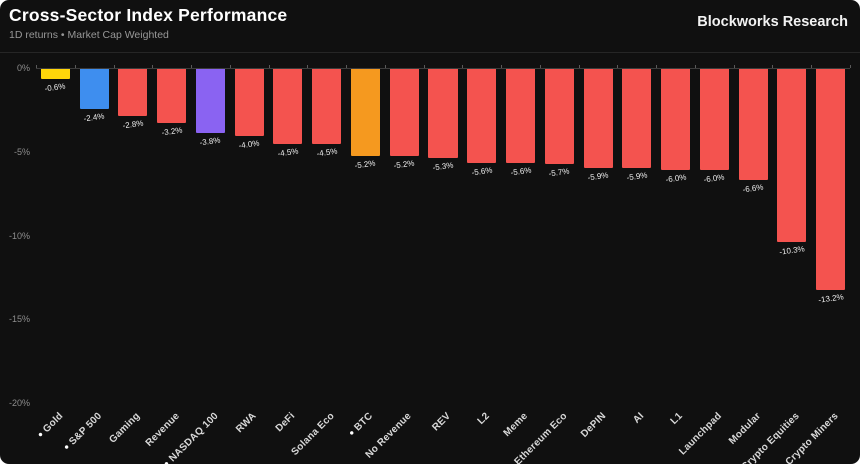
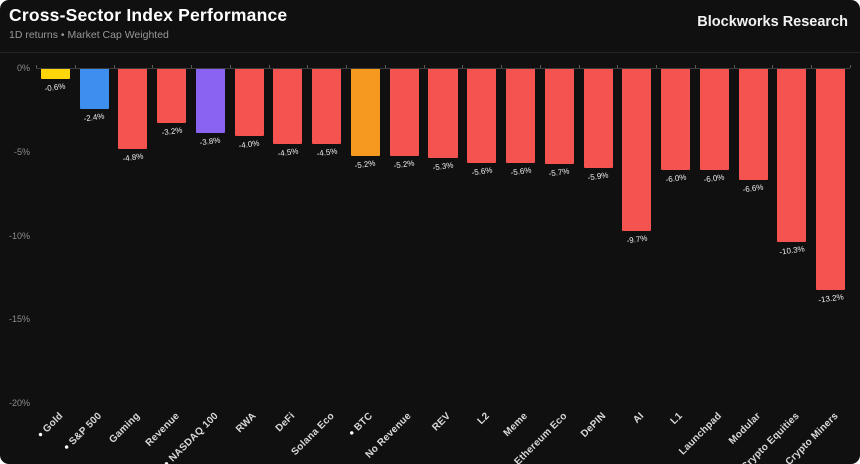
Gaming: -2.8% -> -4.8%
AI: -5.9% -> -9.7%
